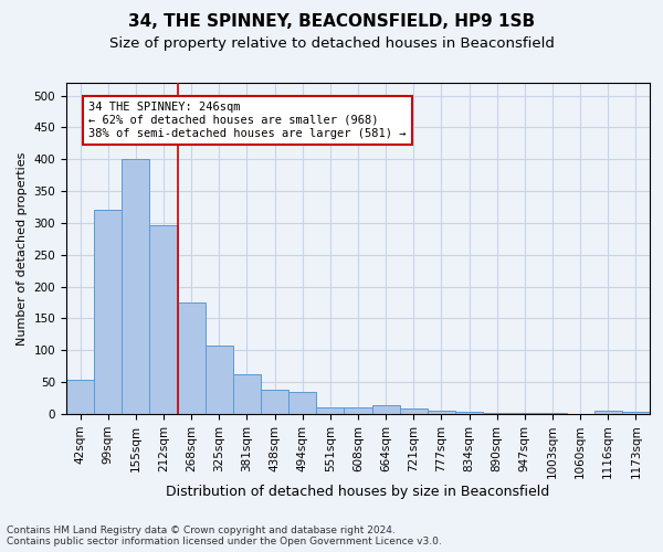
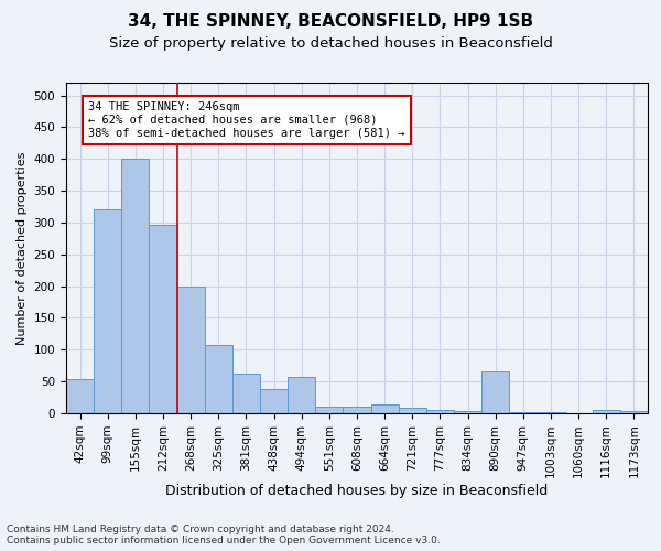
268sqm: 175 -> 200
494sqm: 35 -> 58
890sqm: 2 -> 66
